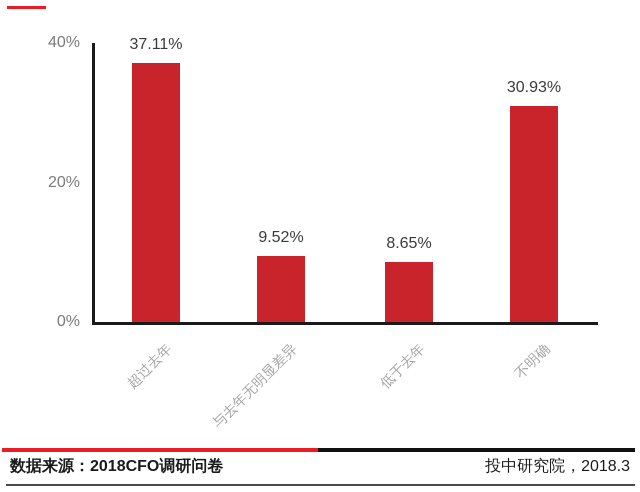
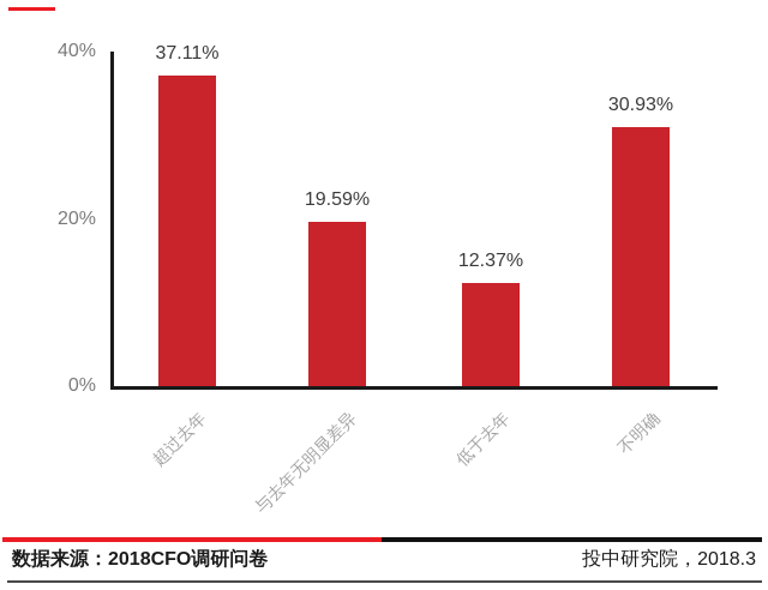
与去年无明显差异: 9.52% -> 19.59%
低于去年: 8.65% -> 12.37%
